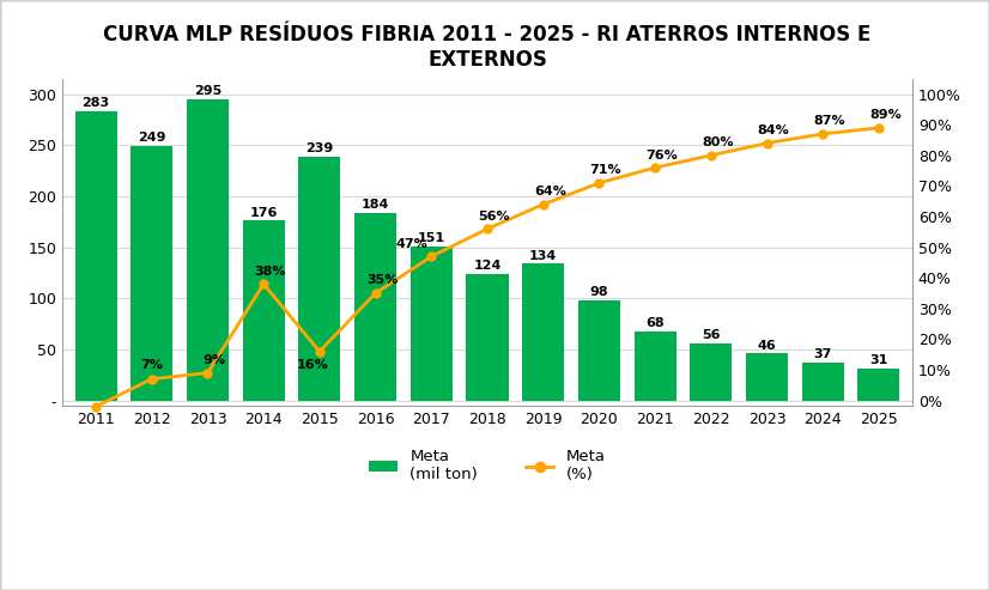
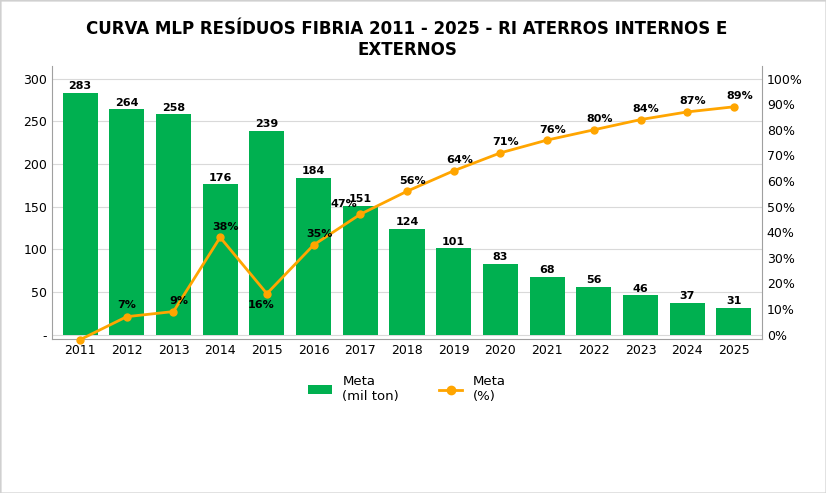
Meta (mil ton)/2012: 249 -> 264
Meta (mil ton)/2013: 295 -> 258
Meta (mil ton)/2019: 134 -> 101
Meta (mil ton)/2020: 98 -> 83
